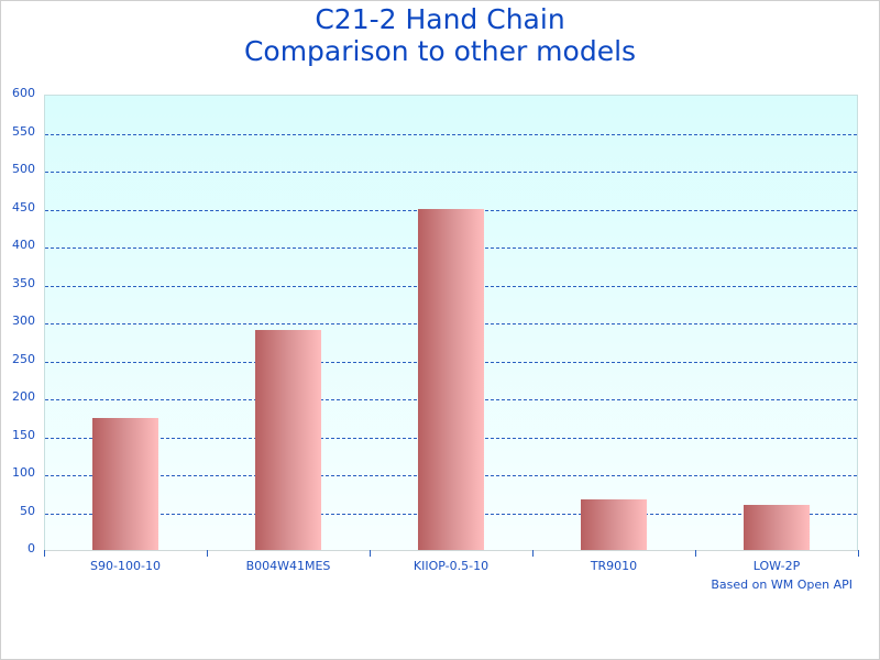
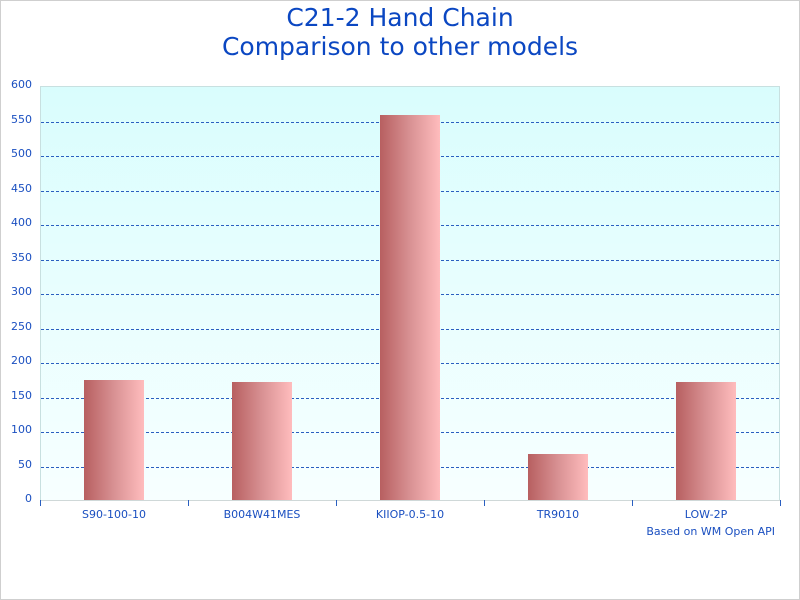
B004W41MES: 290 -> 170
KIIOP-0.5-10: 450 -> 560
LOW-2P: 60 -> 170
